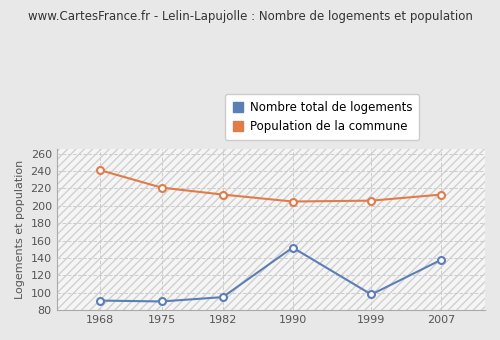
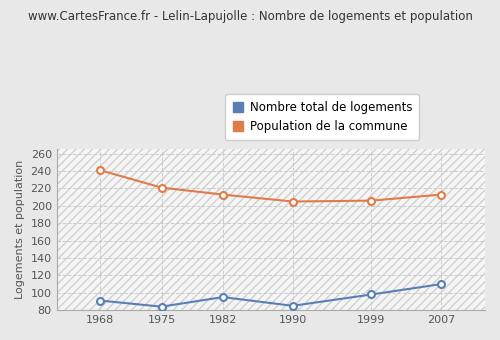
Nombre total de logements/1975: 90 -> 84
Nombre total de logements/1990: 152 -> 85
Nombre total de logements/2007: 138 -> 110
